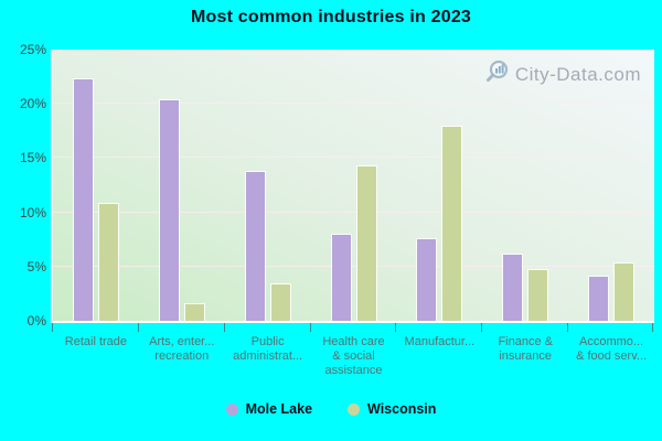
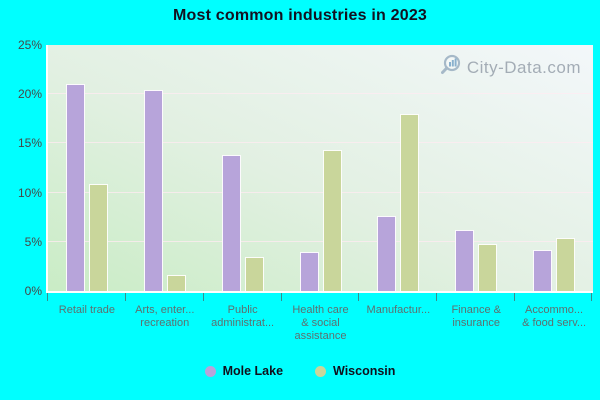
Mole Lake/Retail trade: 22% -> 21%
Mole Lake/Health care & social assistance: 8% -> 4%
